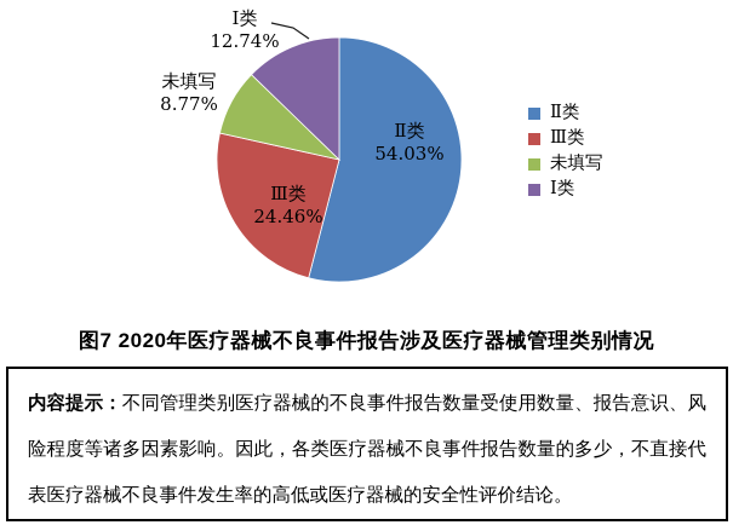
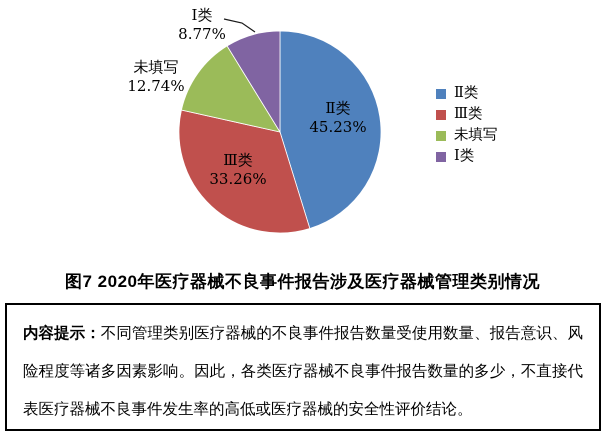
Ⅱ类: 54.03% -> 45.23%
Ⅲ类: 24.46% -> 33.26%
未填写: 8.77% -> 12.74%
Ⅰ类: 12.74% -> 8.77%
